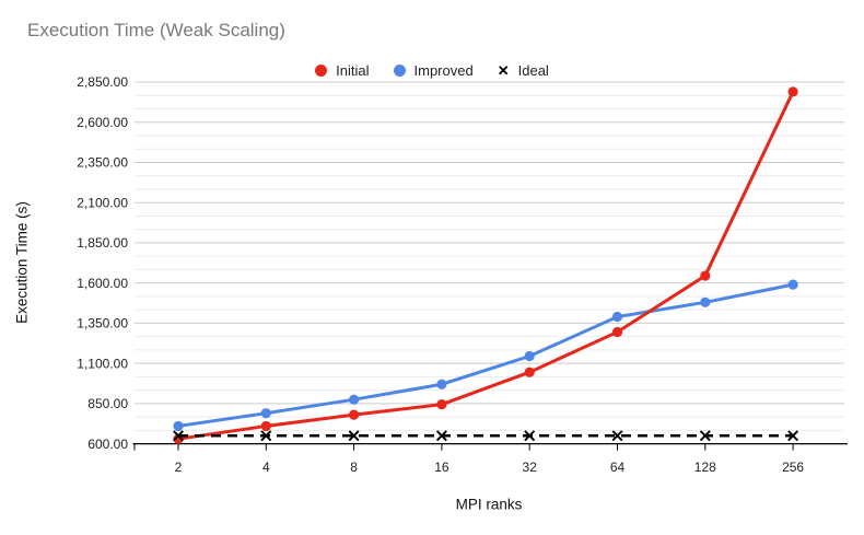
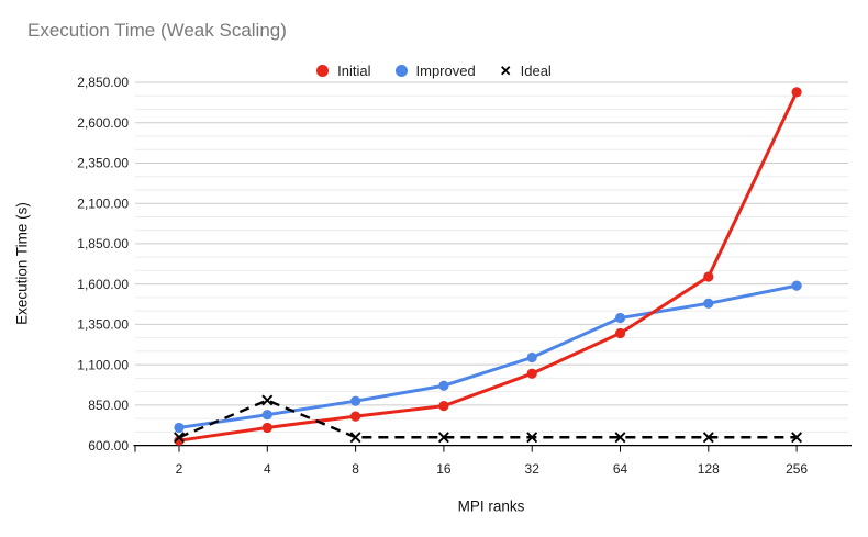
Ideal/4: 650 -> 880
